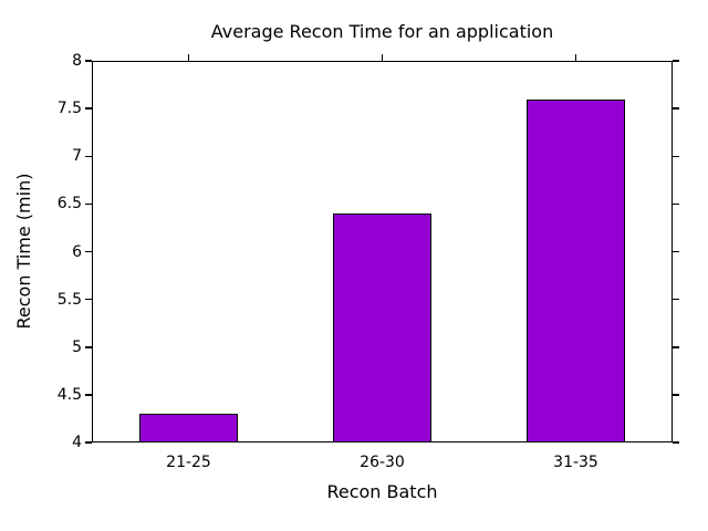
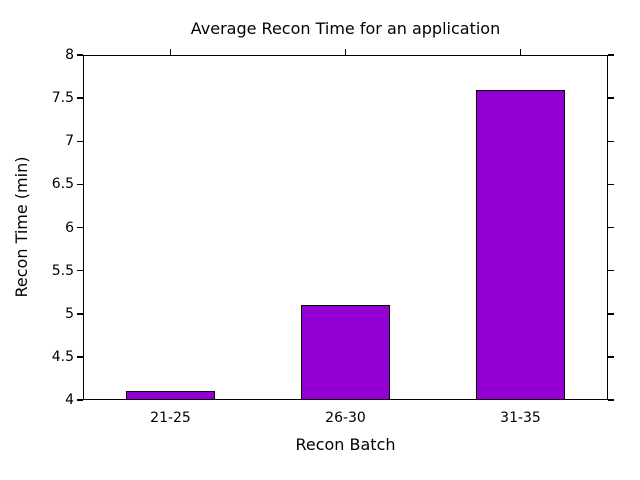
21-25: 4.3 -> 4.1
26-30: 6.4 -> 5.1
